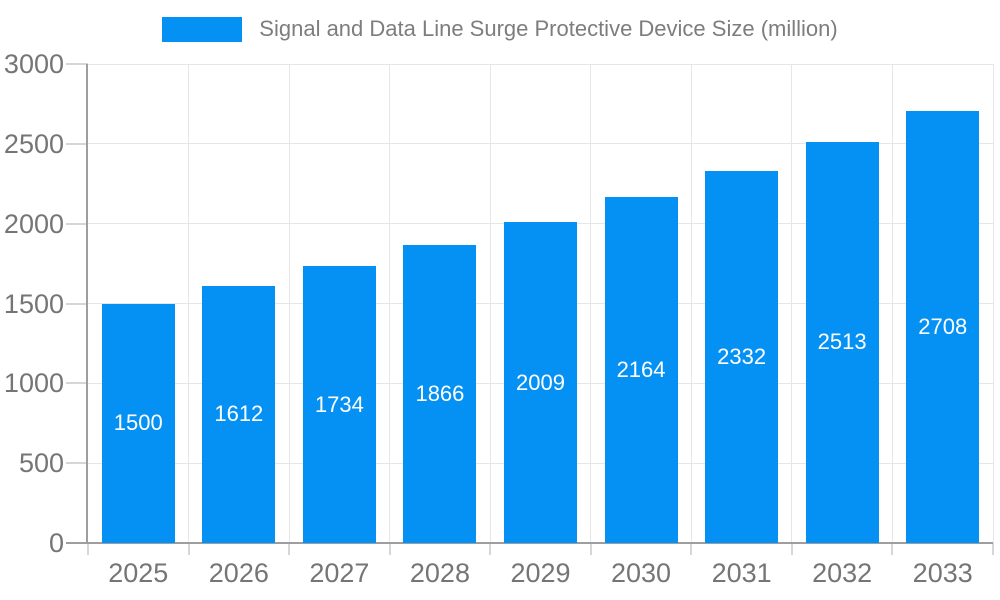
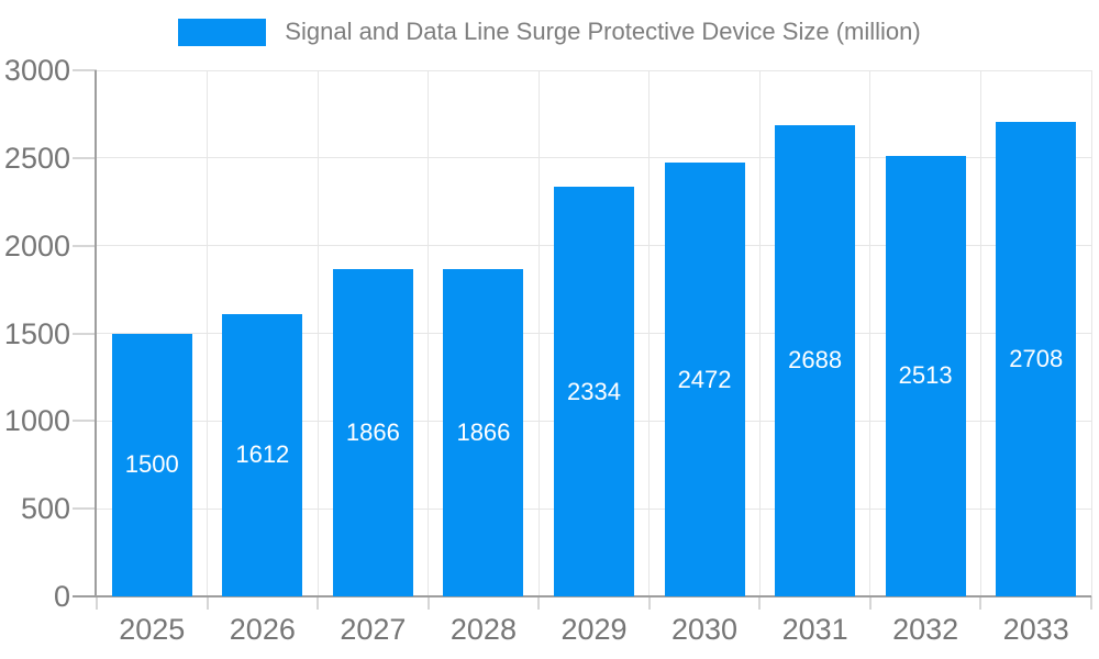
2027: 1734 -> 1866
2029: 2009 -> 2334
2030: 2164 -> 2472
2031: 2332 -> 2688
